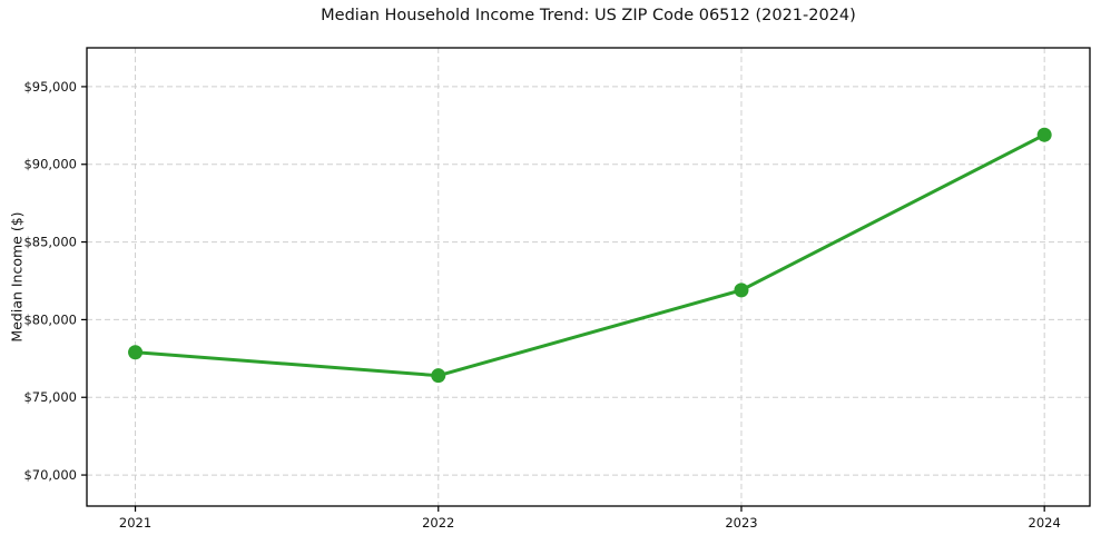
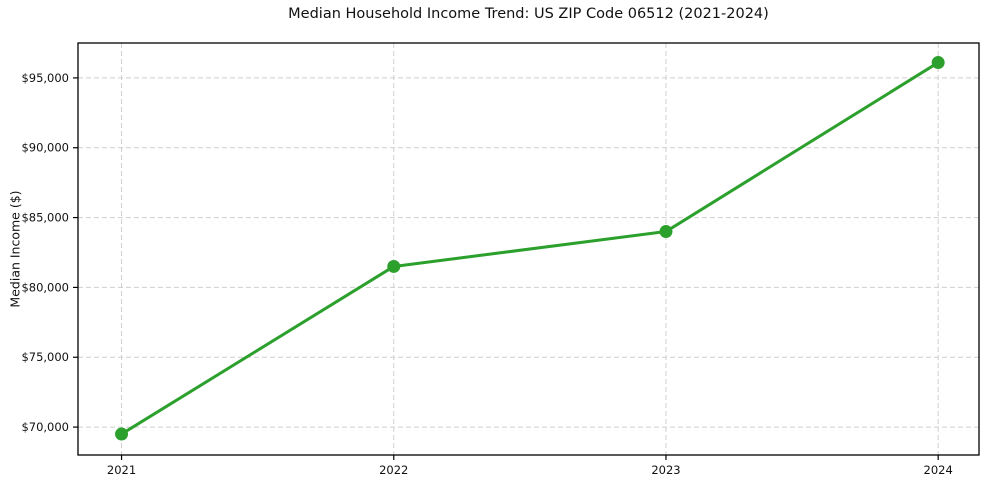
2021: $77900 -> $69500
2022: $76400 -> $81500
2023: $81900 -> $84000
2024: $91900 -> $96100
